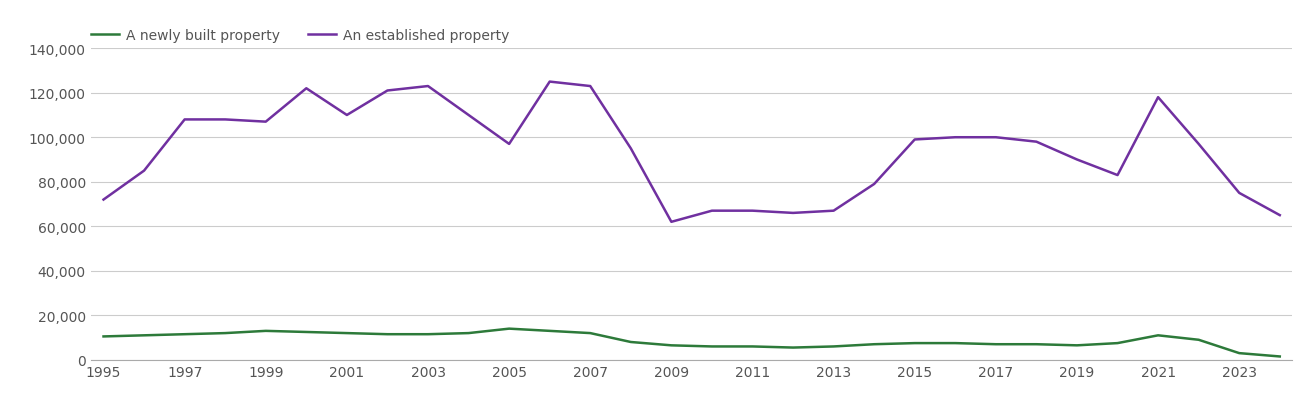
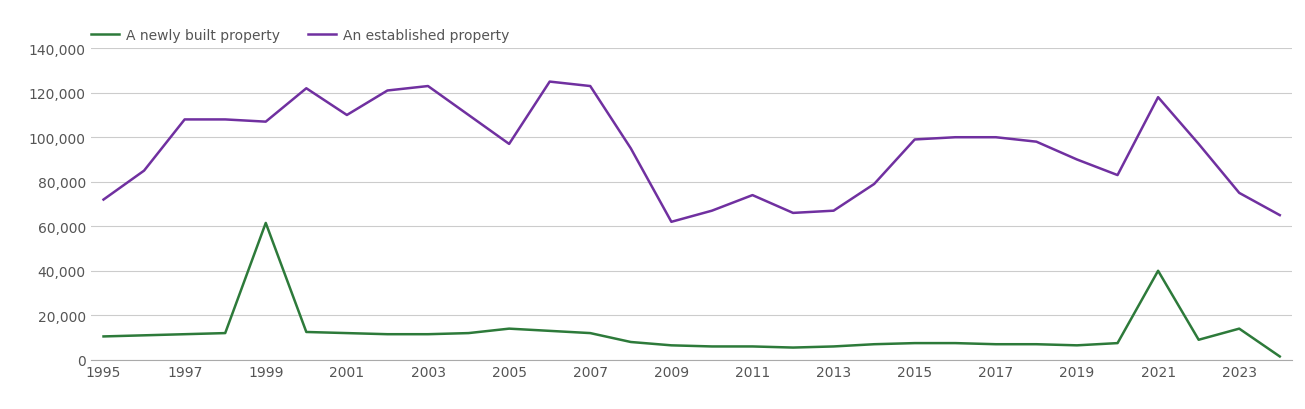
A newly built property/1999: 13,000 -> 61,500
An established property/2011: 67,000 -> 74,000
A newly built property/2021: 11,000 -> 40,000
A newly built property/2023: 3,000 -> 14,000
